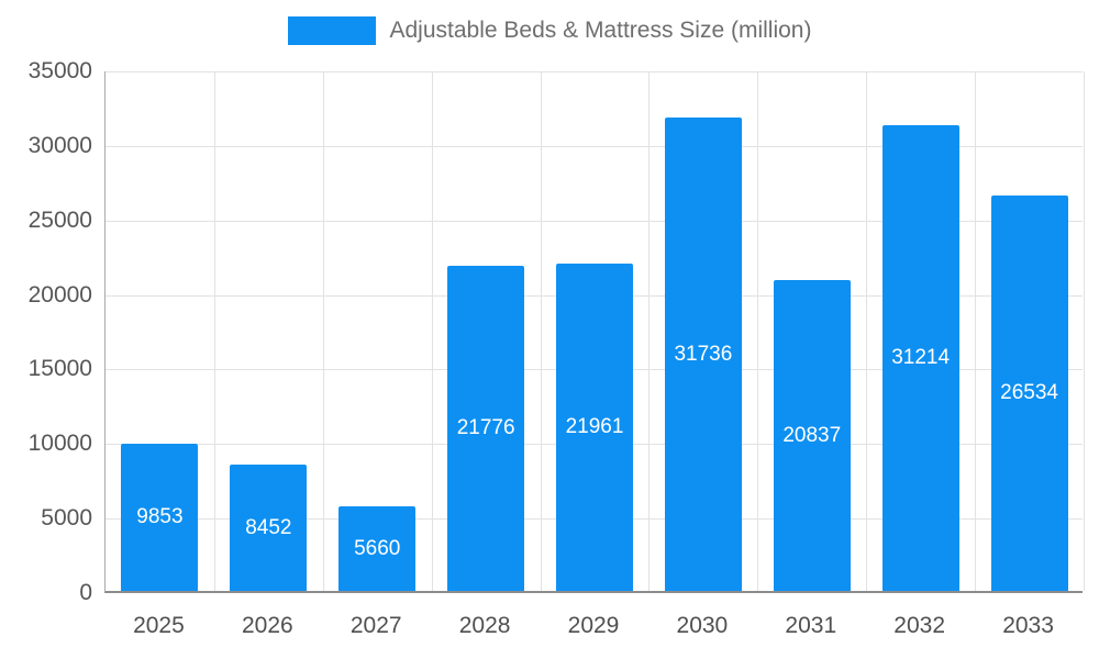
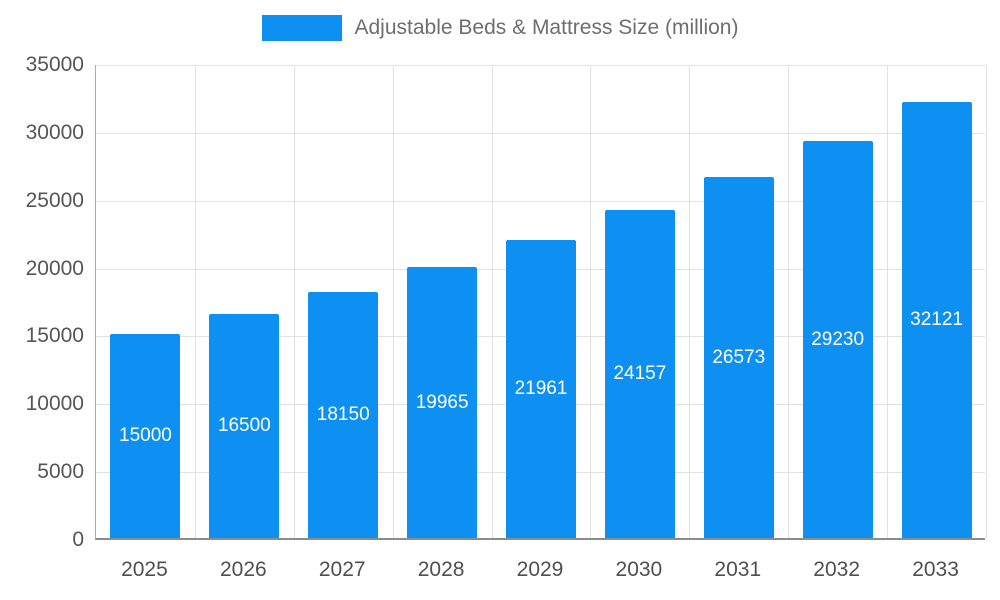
2025: 9853 -> 15000
2026: 8452 -> 16500
2027: 5660 -> 18150
2028: 21776 -> 19965
2030: 31736 -> 24157
2031: 20837 -> 26573
2032: 31214 -> 29230
2033: 26534 -> 32121
